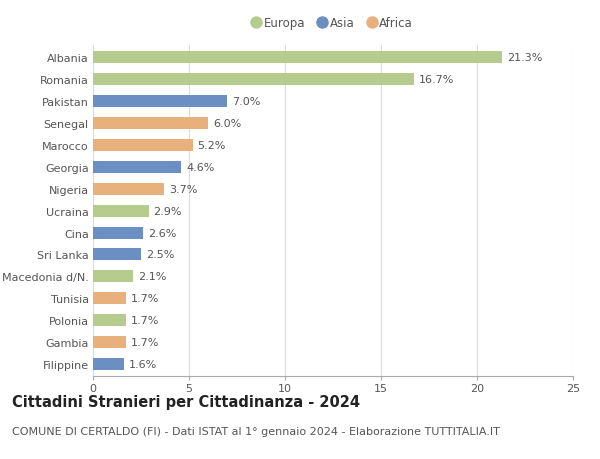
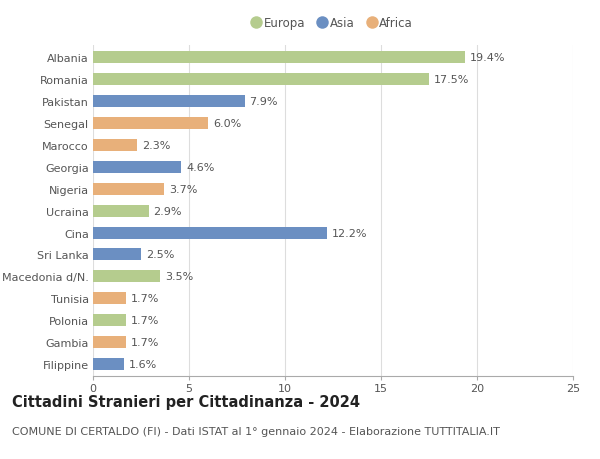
Albania: 21.3% -> 19.4%
Romania: 16.7% -> 17.5%
Pakistan: 7.0% -> 7.9%
Marocco: 5.2% -> 2.3%
Cina: 2.6% -> 12.2%
Macedonia d/N.: 2.1% -> 3.5%
